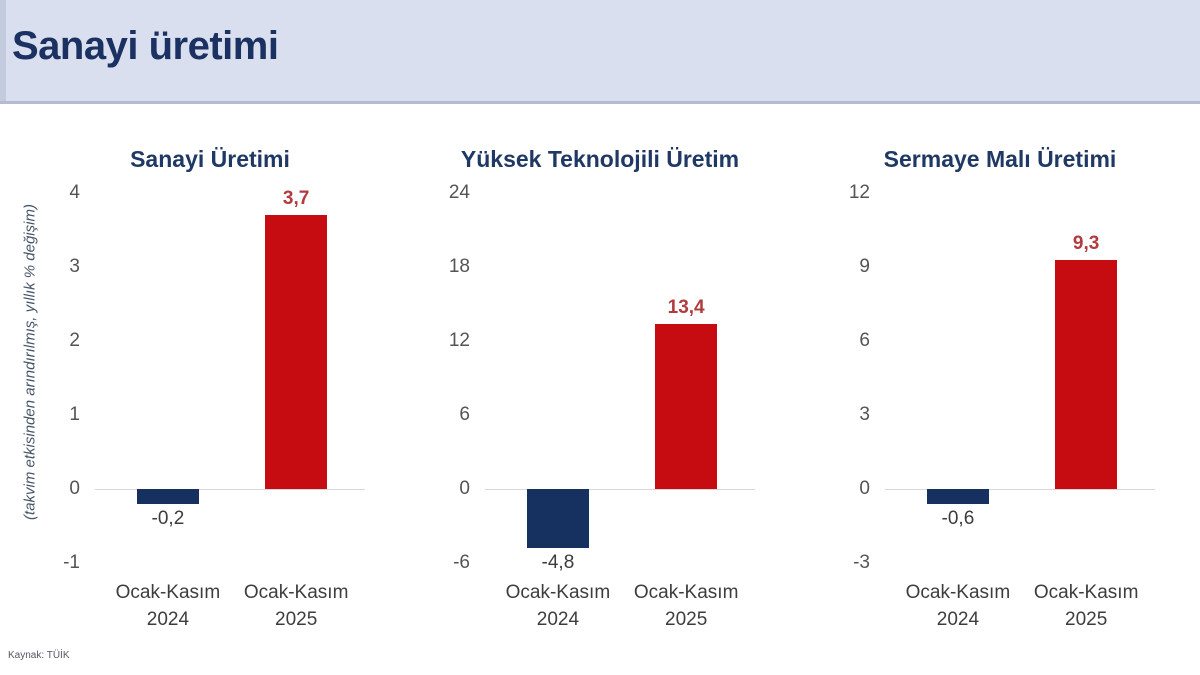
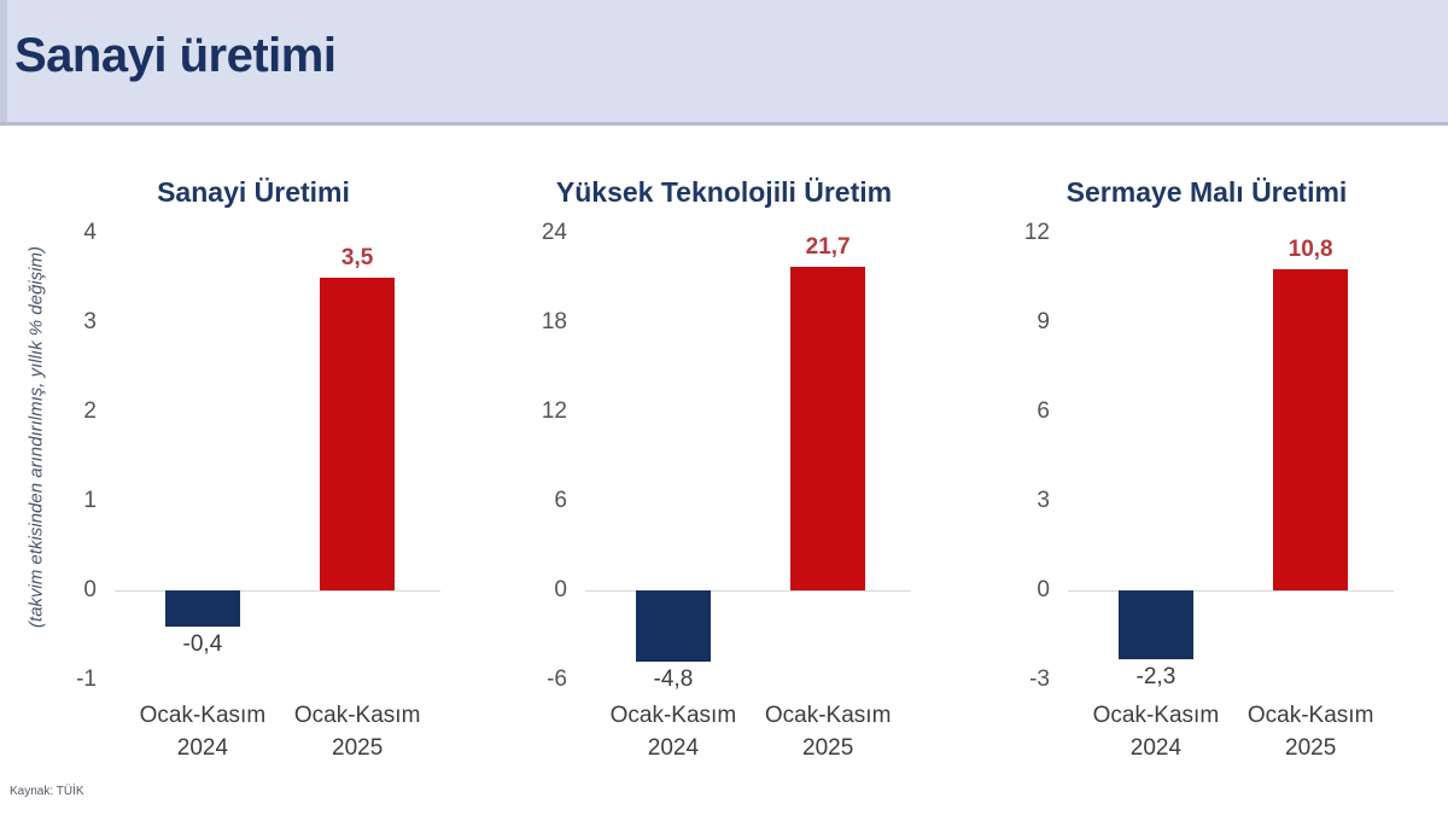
Sanayi Üretimi/Ocak-Kasım 2024: -0,2 -> -0,4
Sanayi Üretimi/Ocak-Kasım 2025: 3,7 -> 3,5
Yüksek Teknolojili Üretim/Ocak-Kasım 2025: 13,4 -> 21,7
Sermaye Malı Üretimi/Ocak-Kasım 2024: -0,6 -> -2,3
Sermaye Malı Üretimi/Ocak-Kasım 2025: 9,3 -> 10,8
